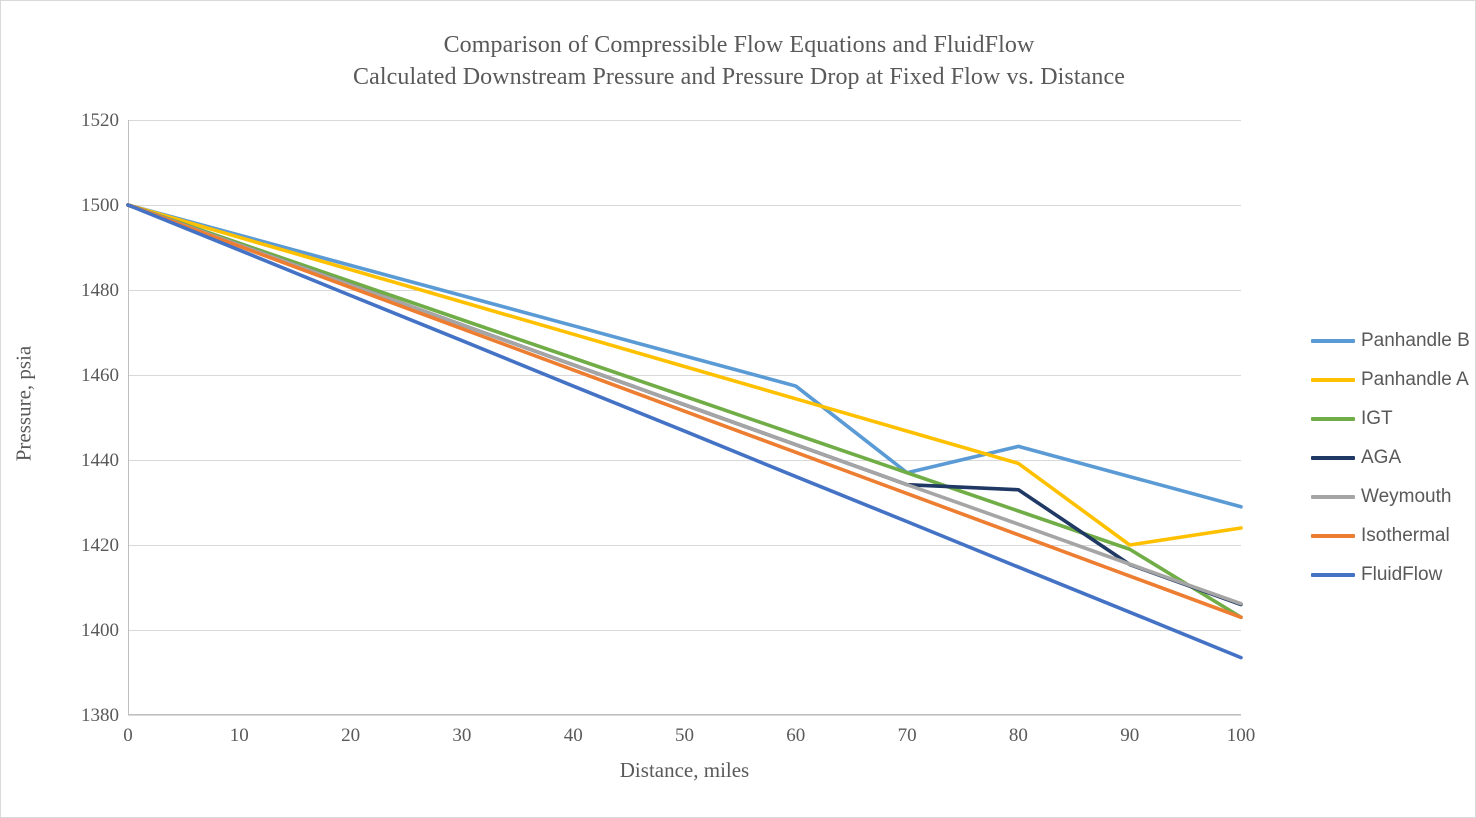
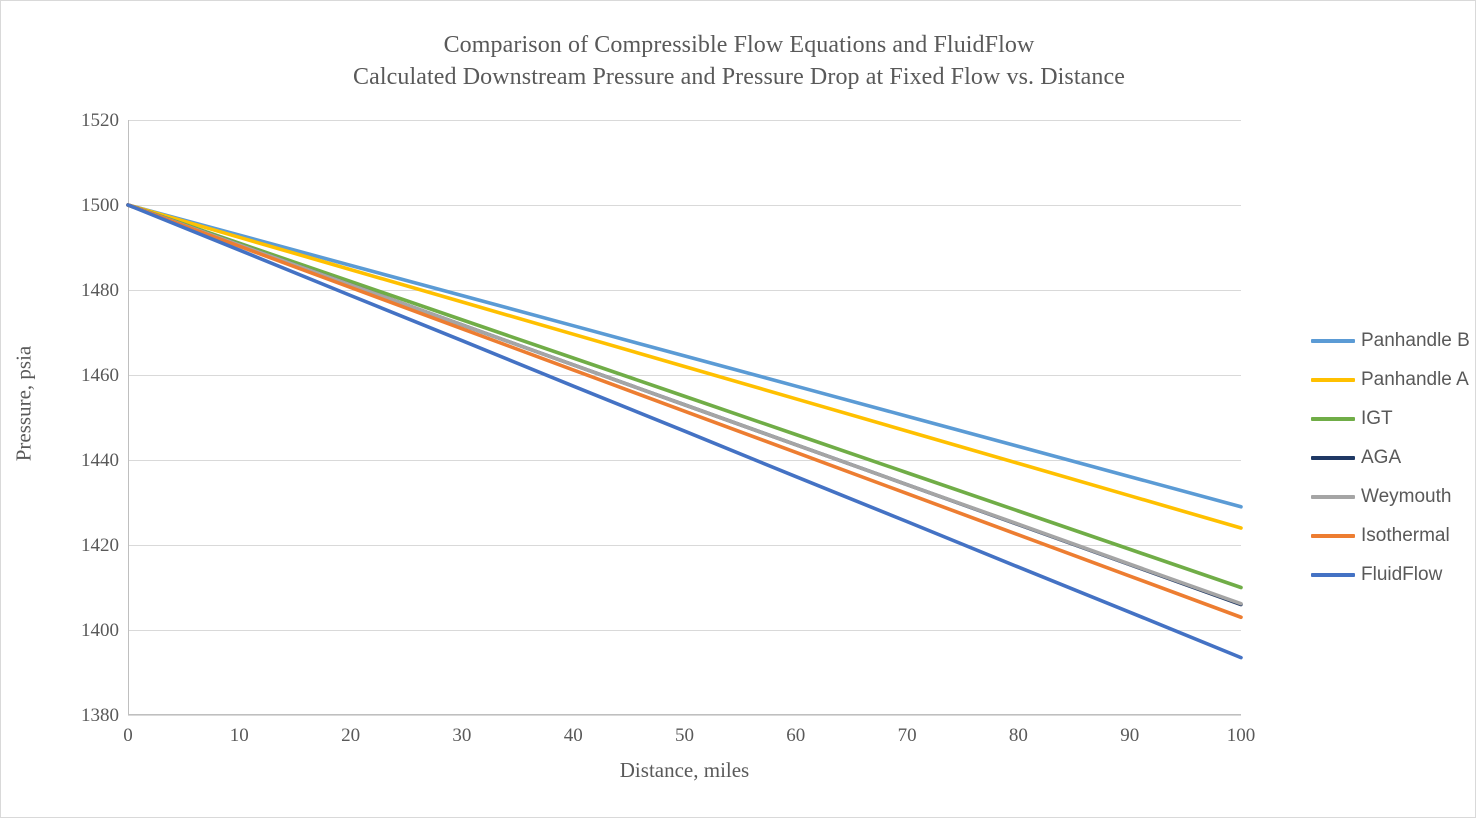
Panhandle B/70: 1437 -> 1450
AGA/80: 1433 -> 1425
Panhandle A/90: 1420 -> 1432
IGT/100: 1403 -> 1410
